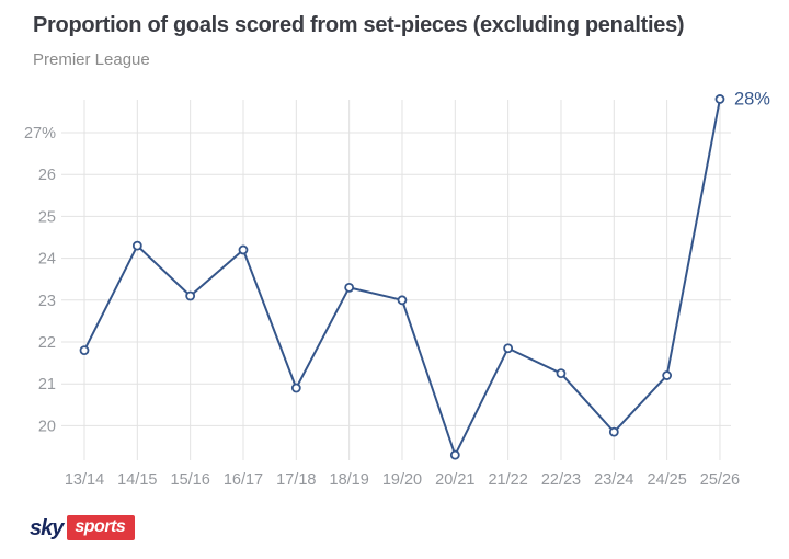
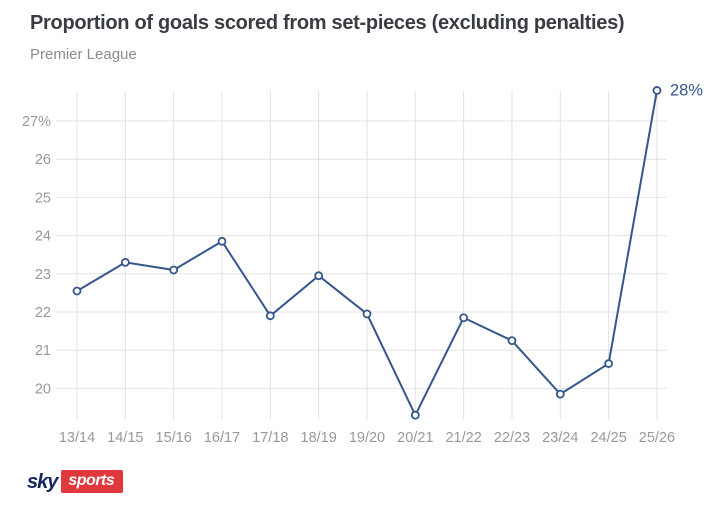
13/14: 21.8% -> 22.6%
14/15: 24.3% -> 23.3%
16/17: 24.2% -> 23.9%
17/18: 20.9% -> 21.9%
18/19: 23.3% -> 22.9%
19/20: 23.0% -> 21.9%
24/25: 21.2% -> 20.6%
